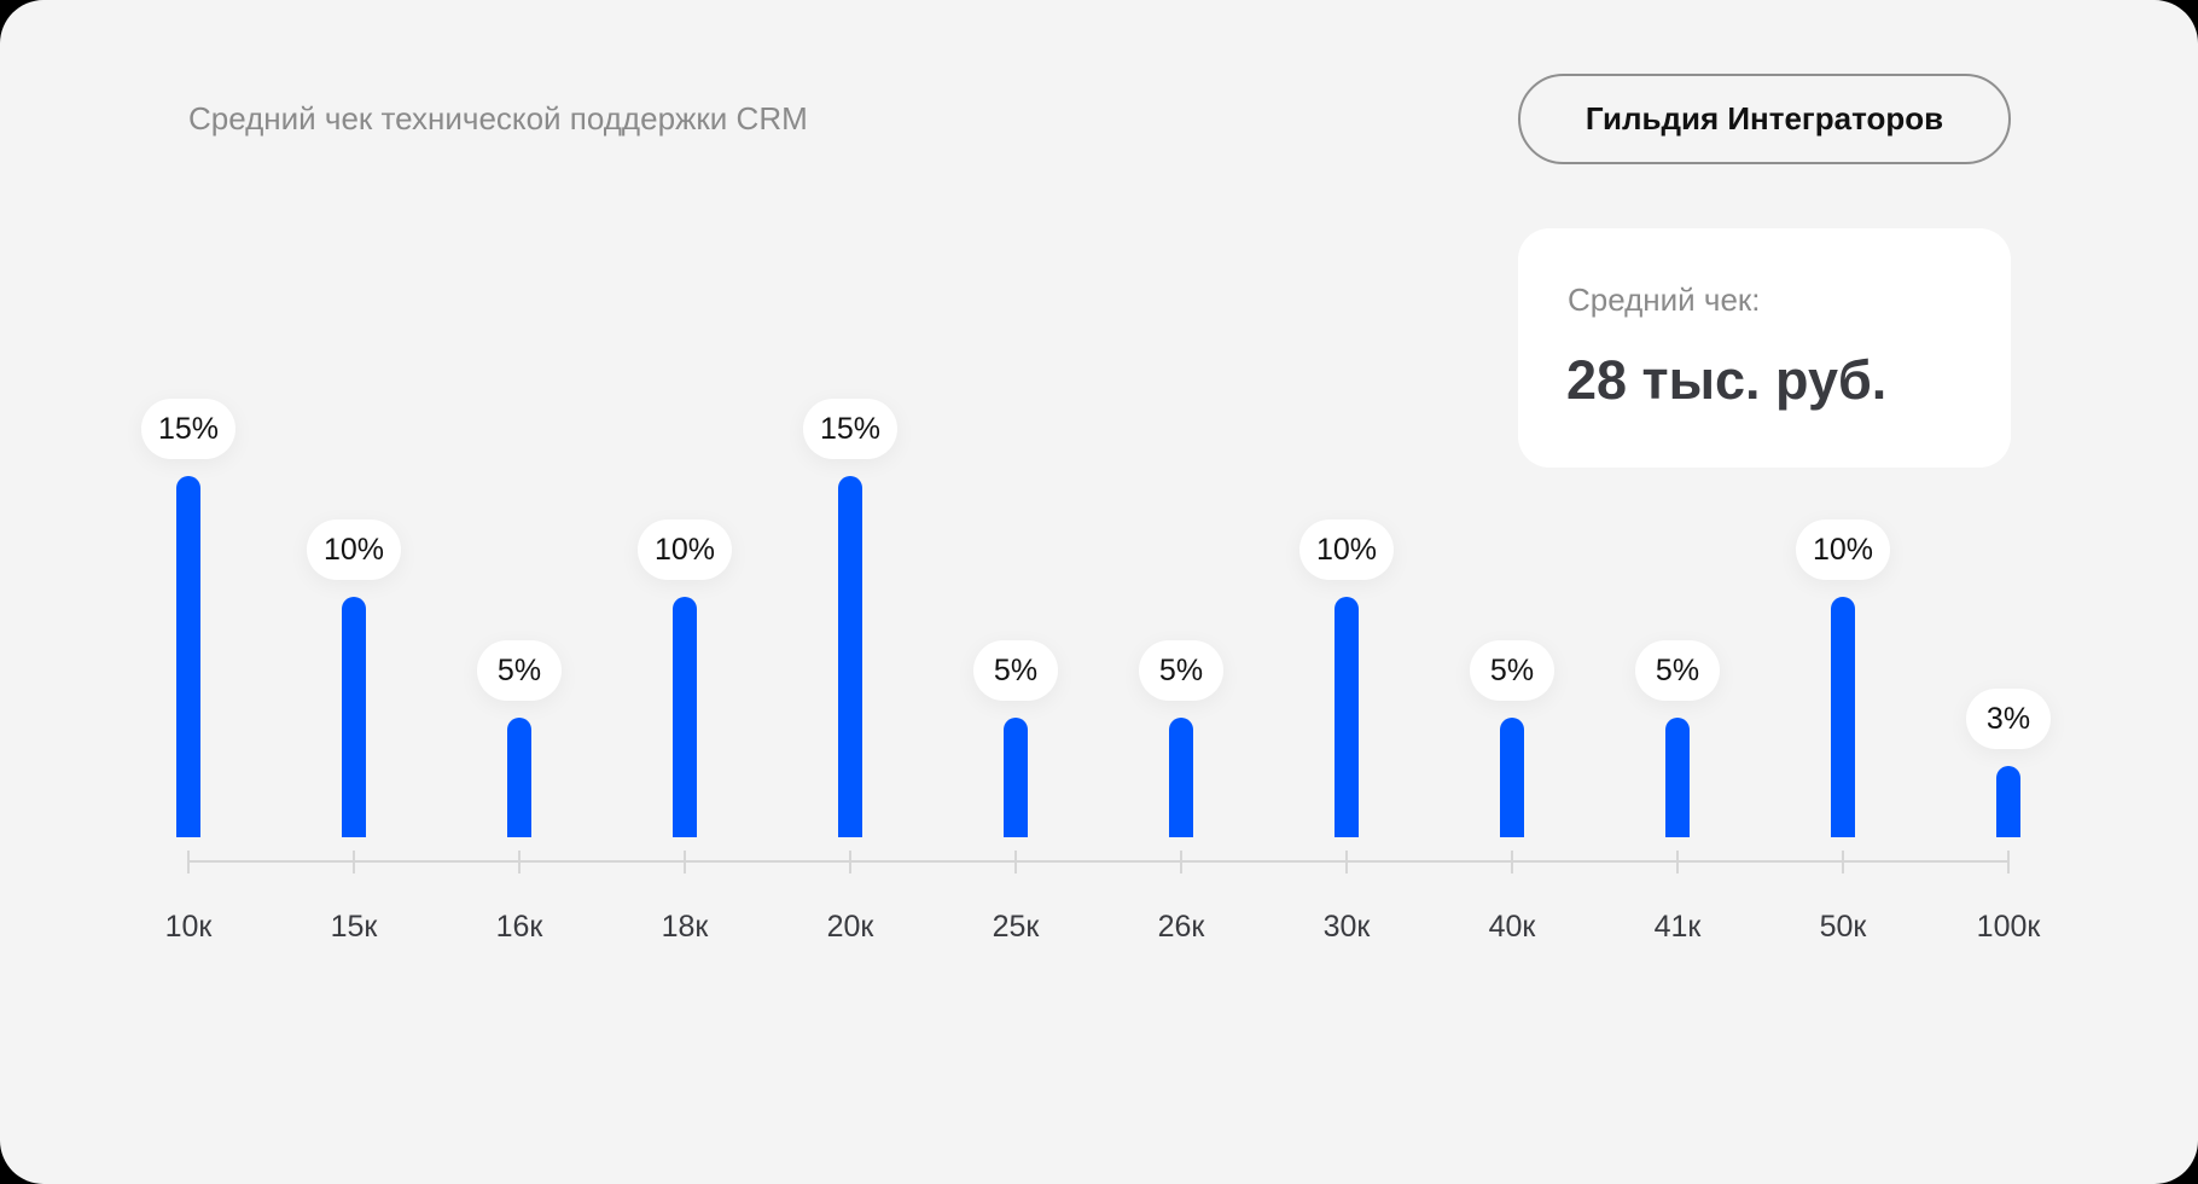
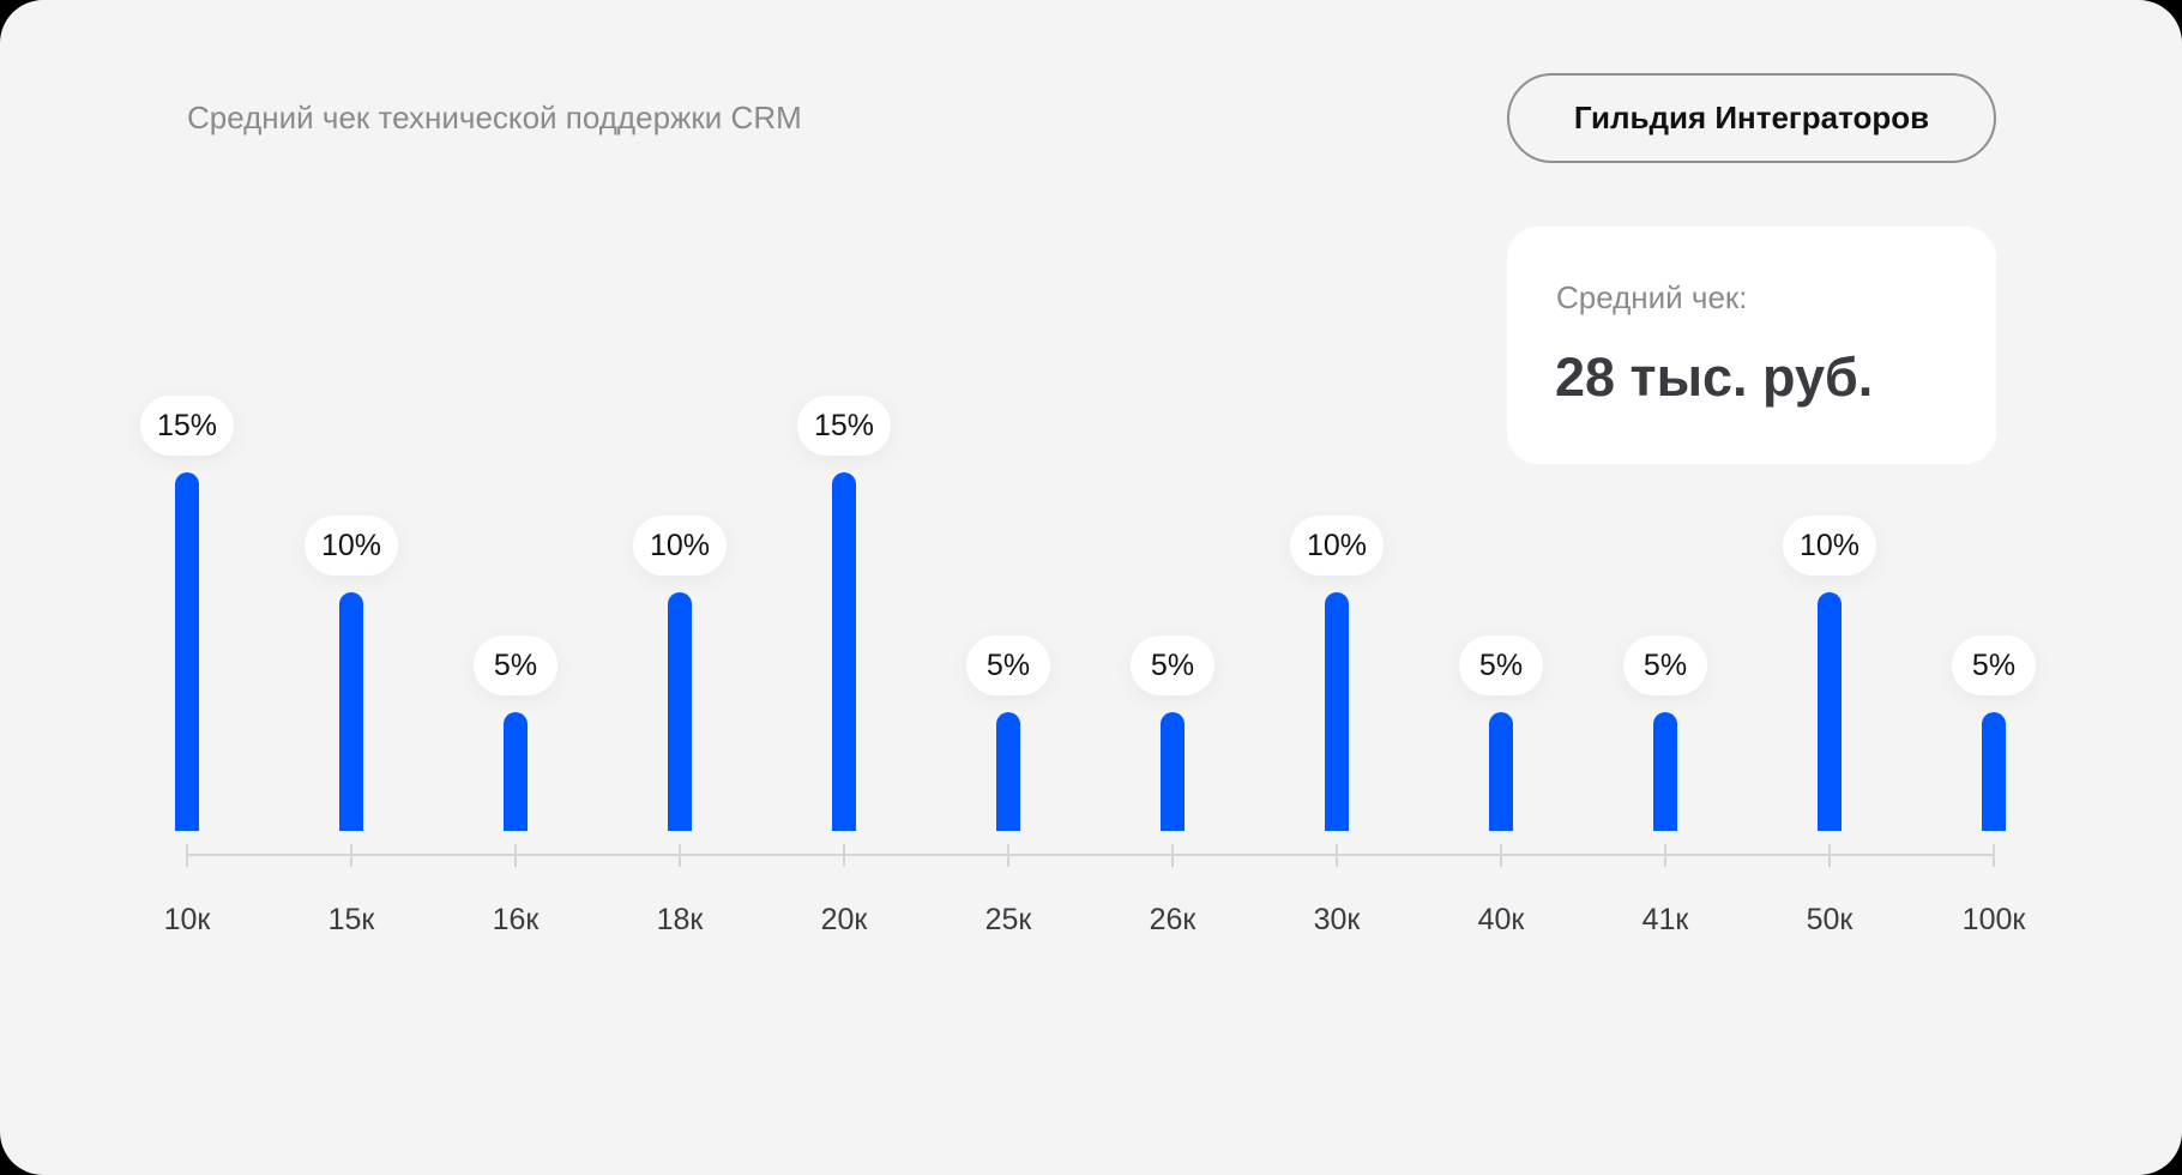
100к: 3% -> 5%
